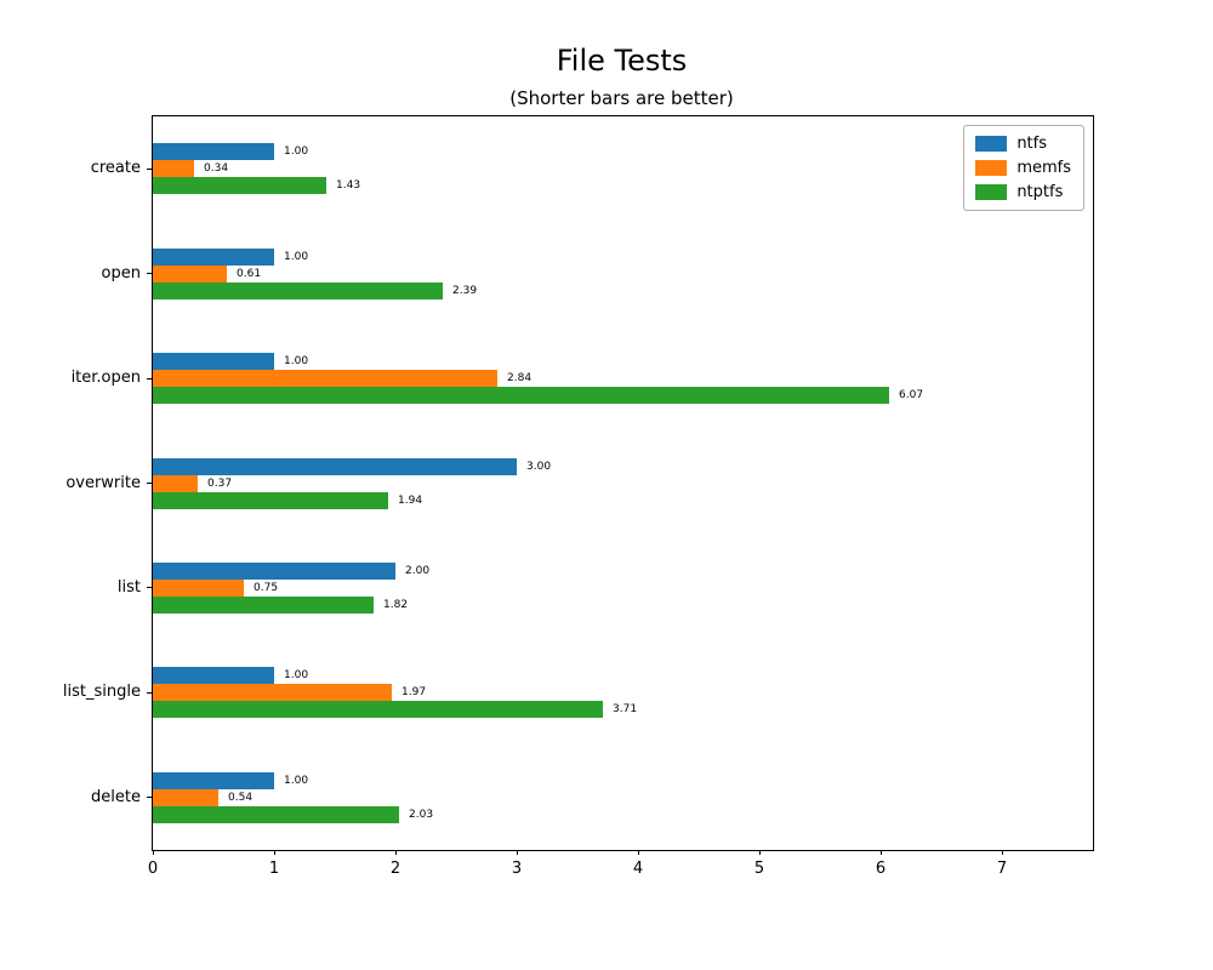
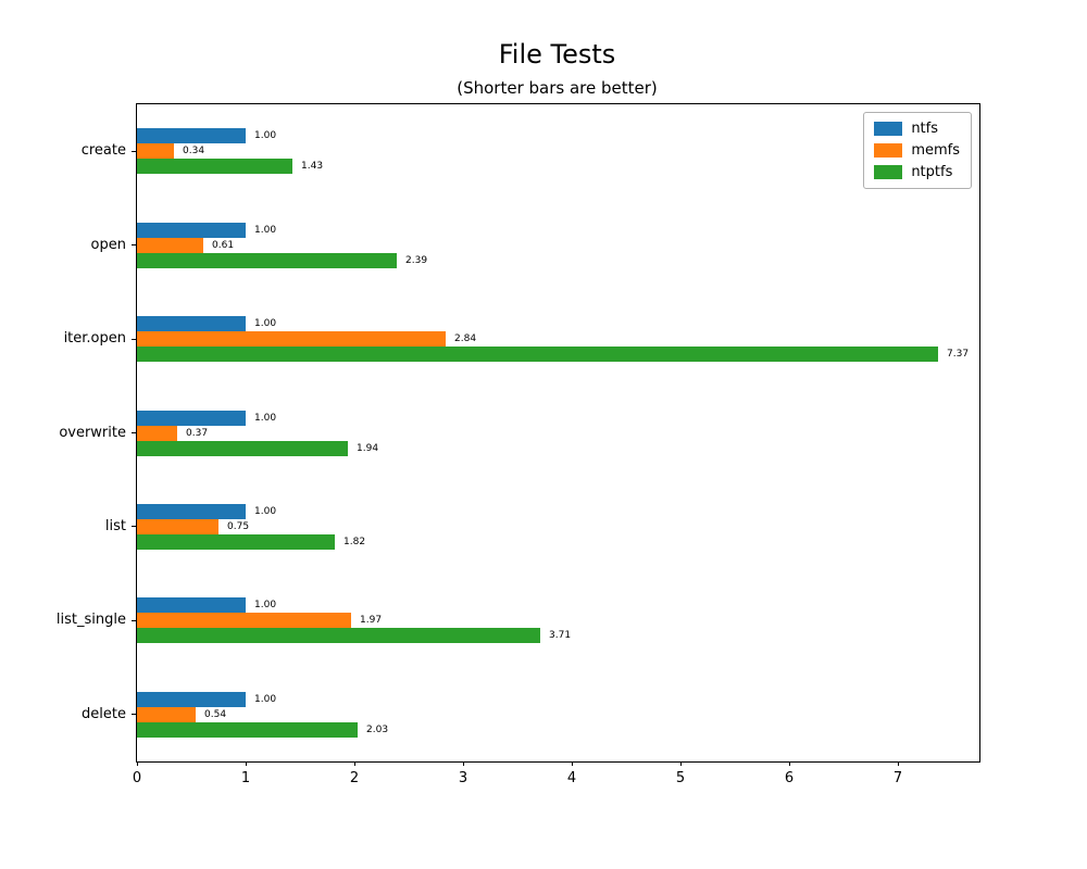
ntptfs/iter.open: 6.07 -> 7.37
ntfs/overwrite: 3.00 -> 1.00
ntfs/list: 2.00 -> 1.00
